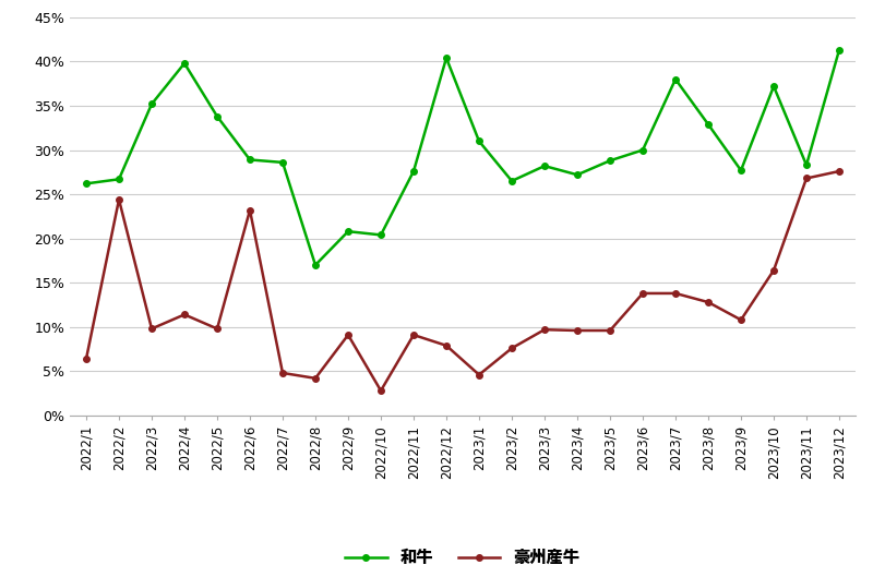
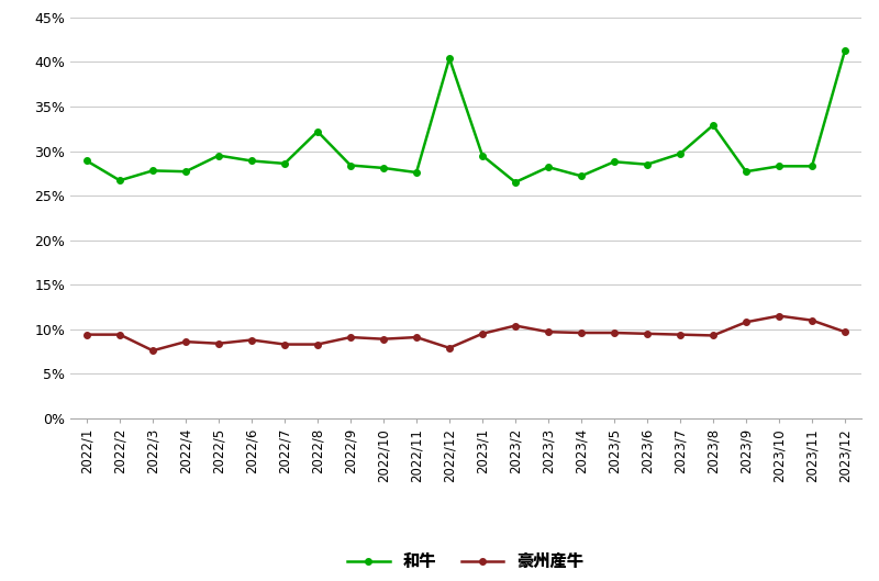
和牛/2022/1: 26.2% -> 28.9%
豪州産牛/2022/1: 6.4% -> 9.4%
豪州産牛/2022/2: 24.4% -> 9.4%
和牛/2022/3: 35.2% -> 27.8%
豪州産牛/2022/3: 9.8% -> 7.6%
和牛/2022/4: 39.8% -> 27.7%
豪州産牛/2022/4: 11.4% -> 8.6%
和牛/2022/5: 33.8% -> 29.5%
豪州産牛/2022/5: 9.8% -> 8.4%
豪州産牛/2022/6: 23.2% -> 8.8%
豪州産牛/2022/7: 4.8% -> 8.3%
和牛/2022/8: 17.0% -> 32.2%
豪州産牛/2022/8: 4.2% -> 8.3%
和牛/2022/9: 20.8% -> 28.4%
和牛/2022/10: 20.4% -> 28.1%
豪州産牛/2022/10: 2.8% -> 8.9%
和牛/2023/1: 31.0% -> 29.5%
豪州産牛/2023/1: 4.6% -> 9.5%
豪州産牛/2023/2: 7.6% -> 10.4%
和牛/2023/6: 30.0% -> 28.5%
豪州産牛/2023/6: 13.8% -> 9.5%
和牛/2023/7: 38.0% -> 29.7%
豪州産牛/2023/7: 13.8% -> 9.4%
豪州産牛/2023/8: 12.8% -> 9.3%
和牛/2023/10: 37.2% -> 28.3%
豪州産牛/2023/10: 16.4% -> 11.5%
豪州産牛/2023/11: 26.8% -> 11.0%
豪州産牛/2023/12: 27.6% -> 9.7%
